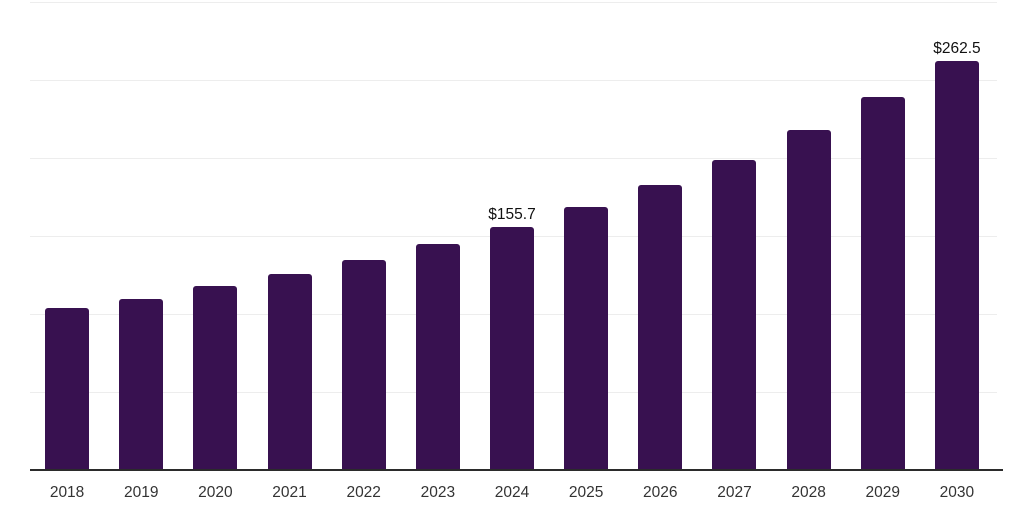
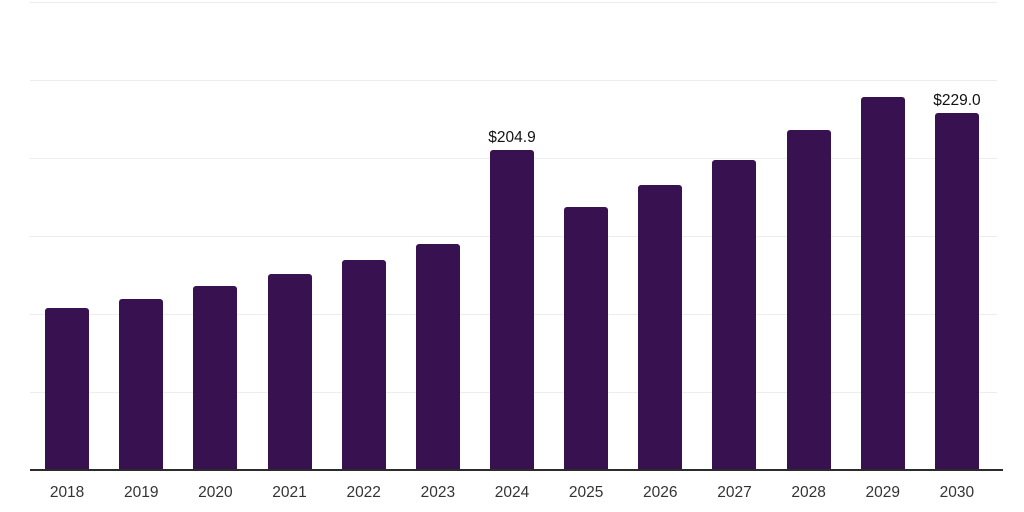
2024: $155.7 -> $204.9
2030: $262.5 -> $229.0
